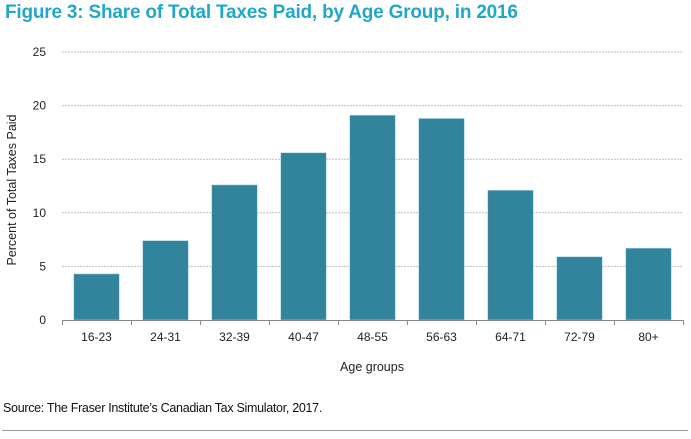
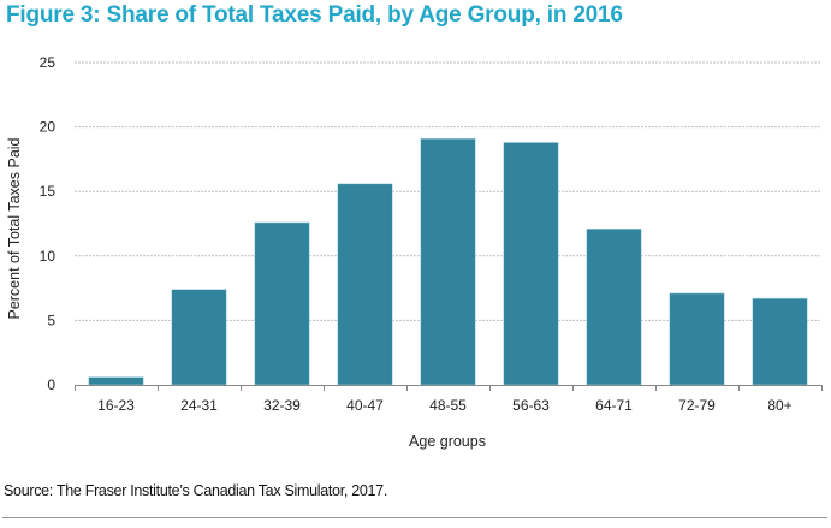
16-23: 4.3 -> 0.6
72-79: 5.9 -> 7.1
